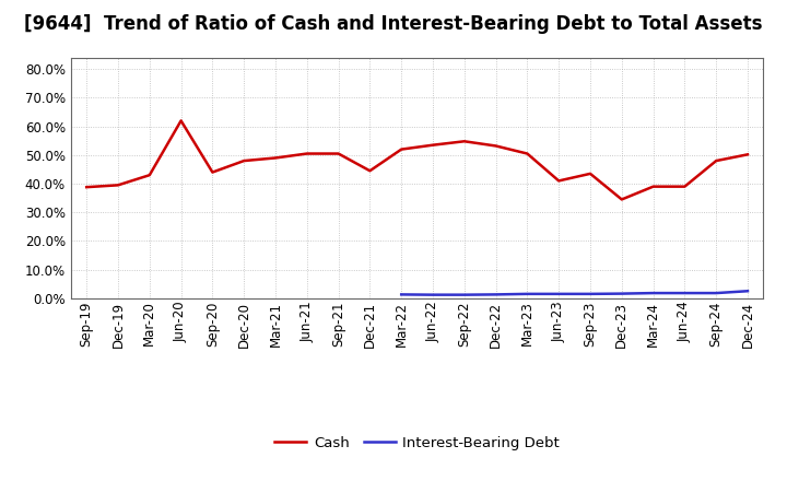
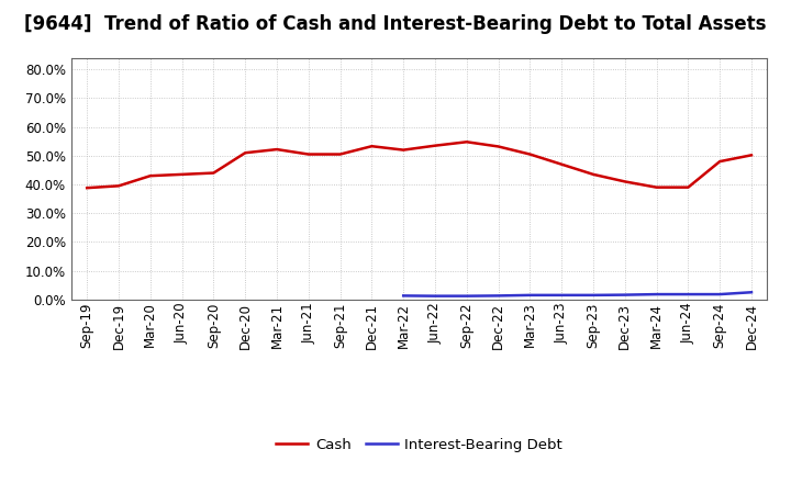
Cash/Jun-20: 62.0% -> 43.5%
Cash/Dec-20: 48.0% -> 51.0%
Cash/Mar-21: 49.0% -> 52.2%
Cash/Dec-21: 44.5% -> 53.3%
Cash/Jun-23: 41.0% -> 47.0%
Cash/Dec-23: 34.5% -> 41.0%
